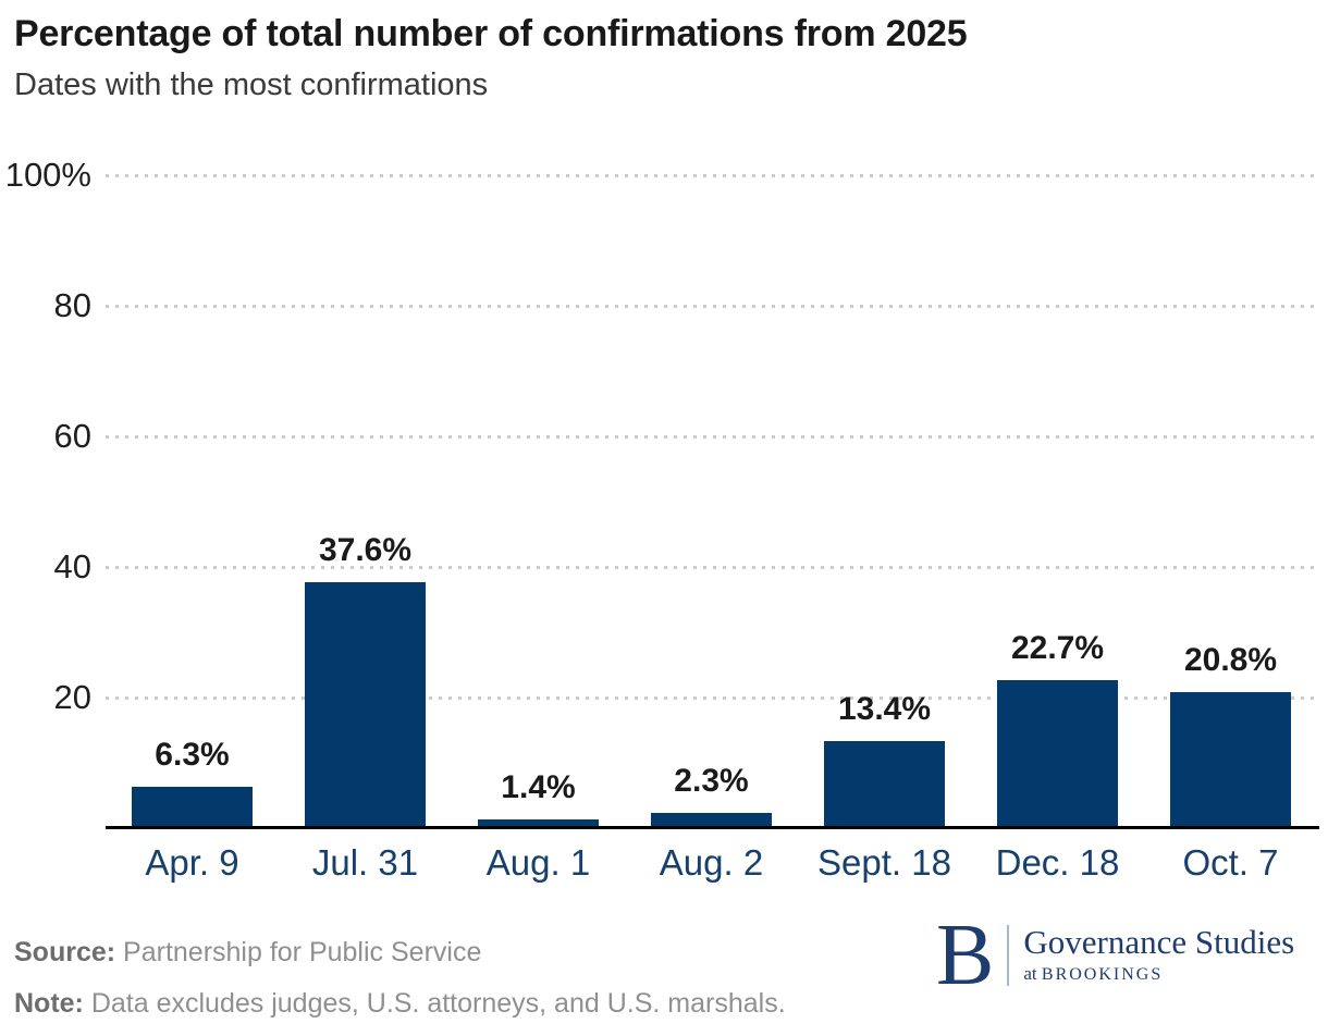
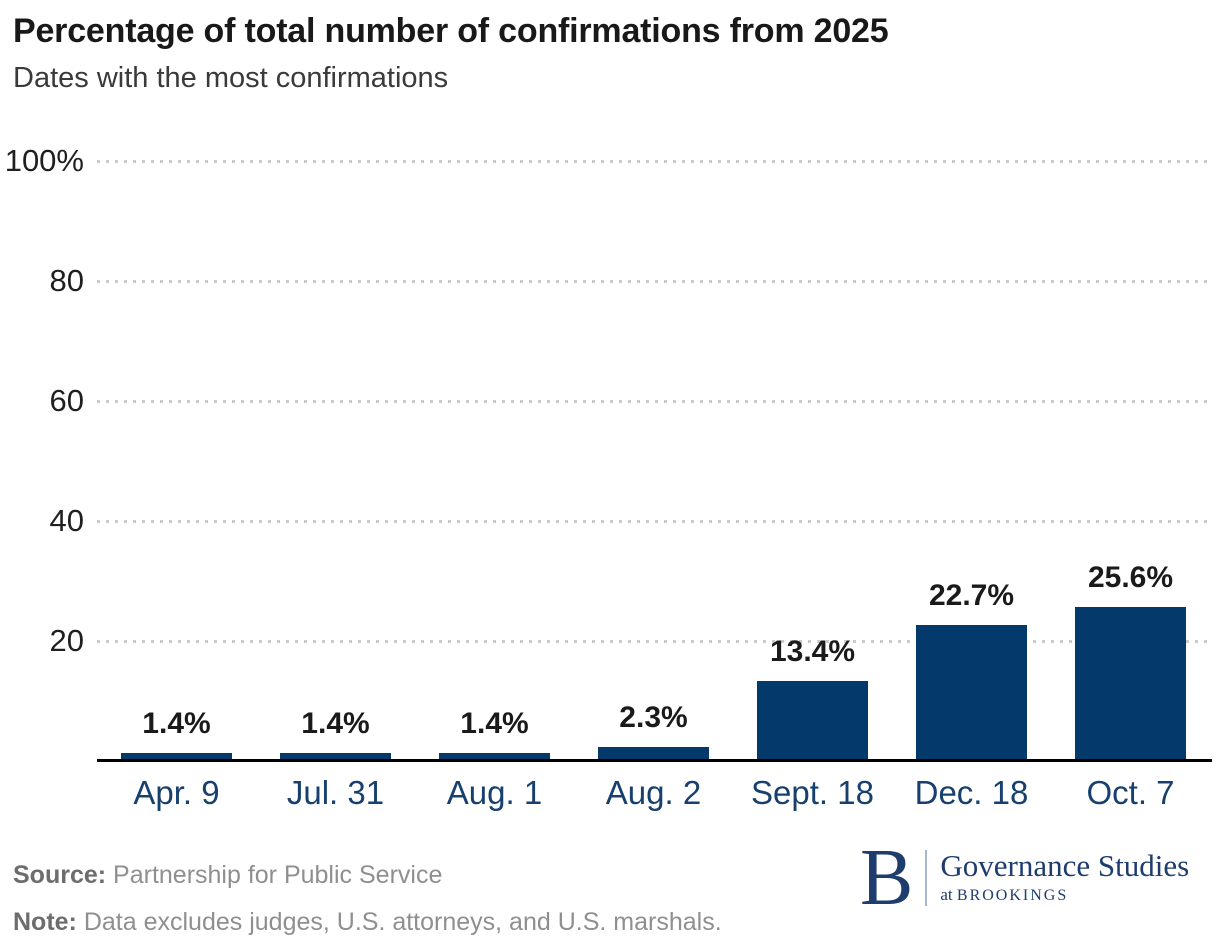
Apr. 9: 6.3% -> 1.4%
Jul. 31: 37.6% -> 1.4%
Oct. 7: 20.8% -> 25.6%
